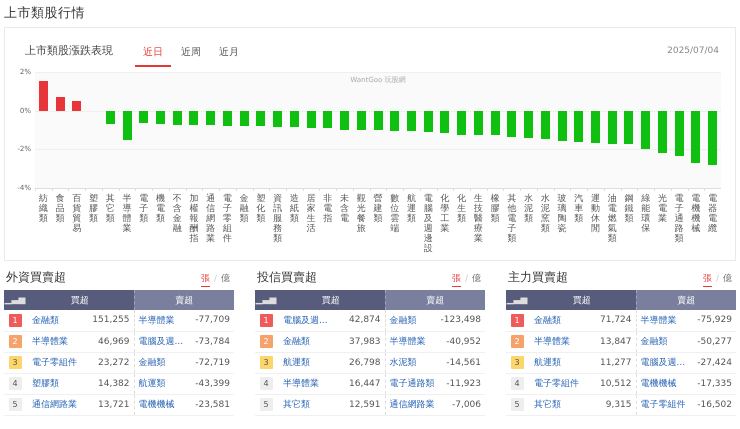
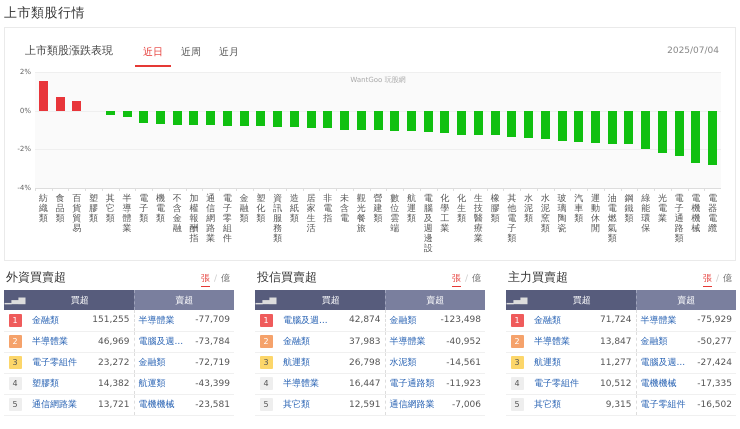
其它類: -0.7% -> -0.2%
半導體業: -1.5% -> -0.3%
